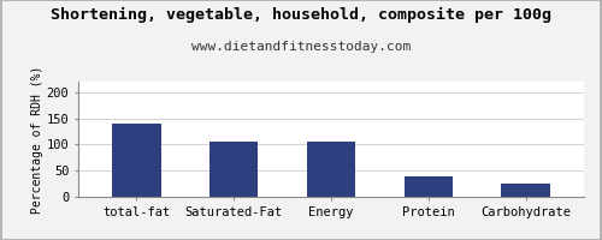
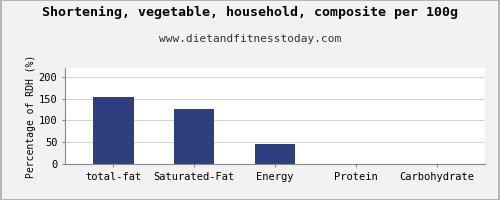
total-fat: 140 -> 153
Saturated-Fat: 105 -> 125
Energy: 105 -> 45
Protein: 40 -> 0
Carbohydrate: 25 -> 0
